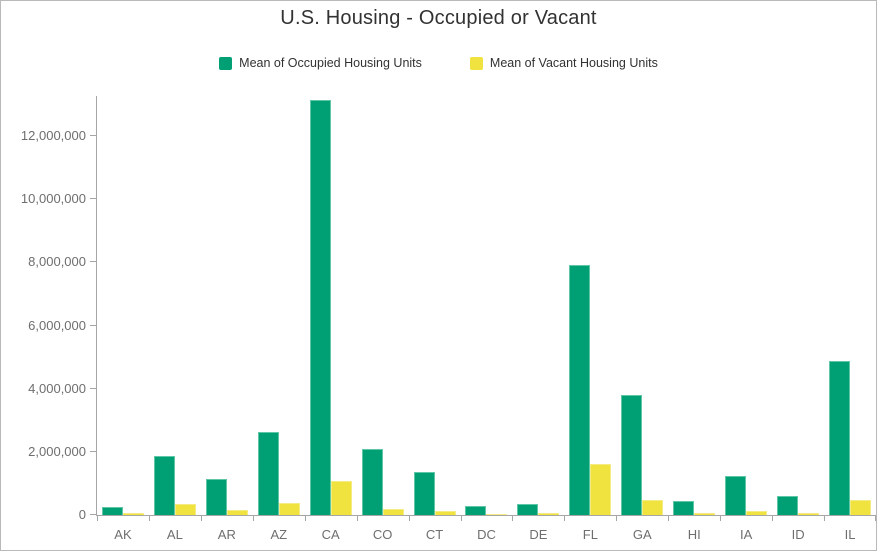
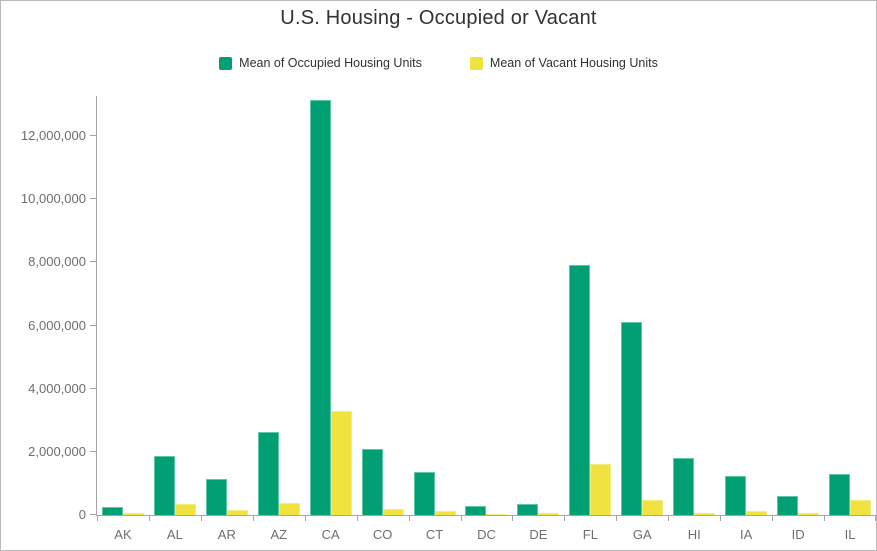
Mean of Vacant Housing Units/CA: 1100000 -> 3300000
Mean of Occupied Housing Units/GA: 3800000 -> 6100000
Mean of Occupied Housing Units/HI: 400000 -> 1800000
Mean of Occupied Housing Units/IL: 4900000 -> 1300000
